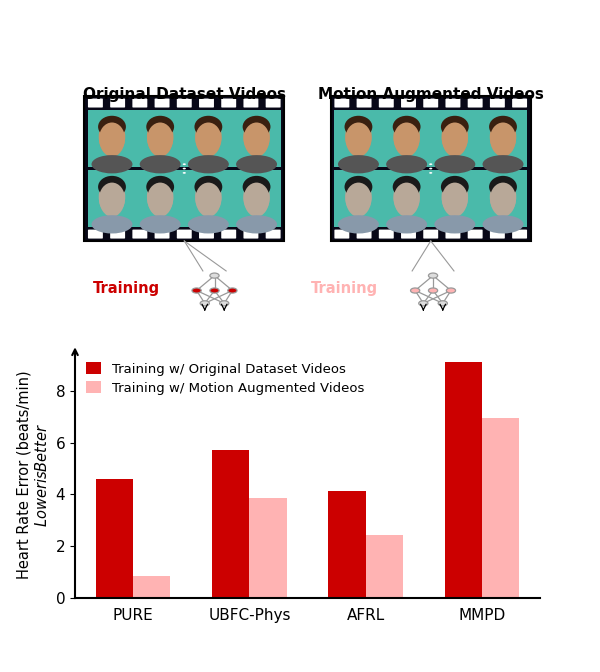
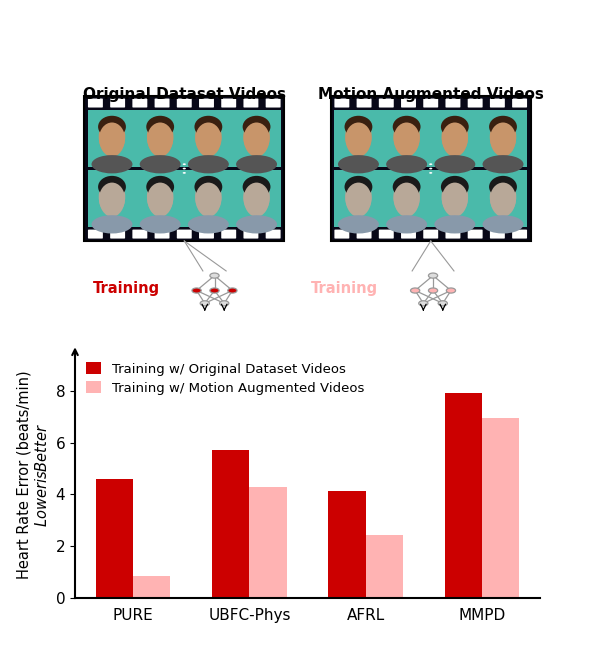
Training w/ Motion Augmented Videos/UBFC-Phys: 3.85 -> 4.30
Training w/ Original Dataset Videos/MMPD: 9.10 -> 7.90
